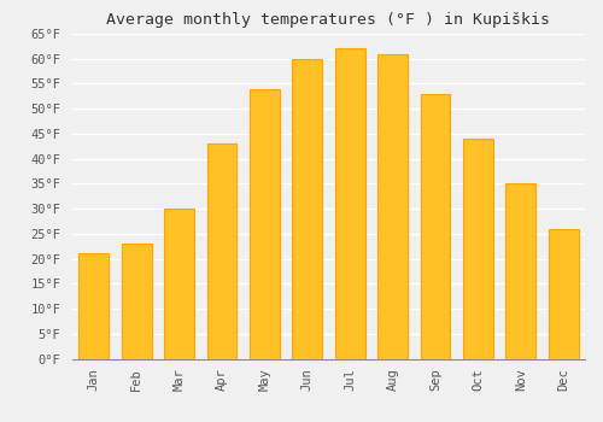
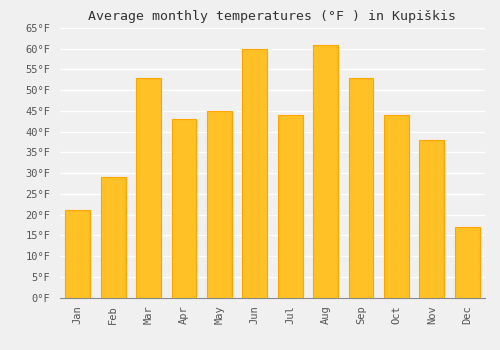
Feb: 23°F -> 29°F
Mar: 30°F -> 53°F
May: 54°F -> 45°F
Jul: 62°F -> 44°F
Nov: 35°F -> 38°F
Dec: 26°F -> 17°F
